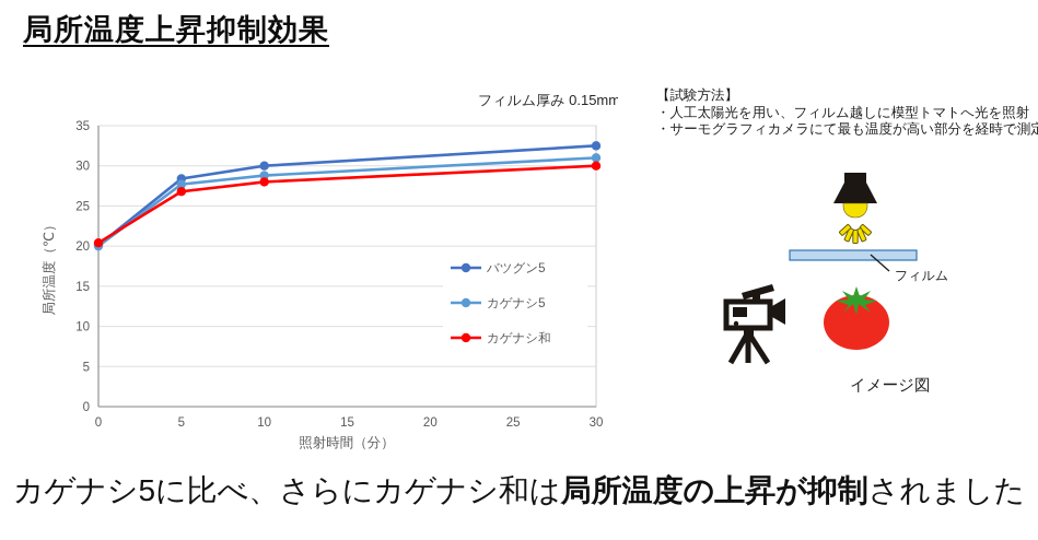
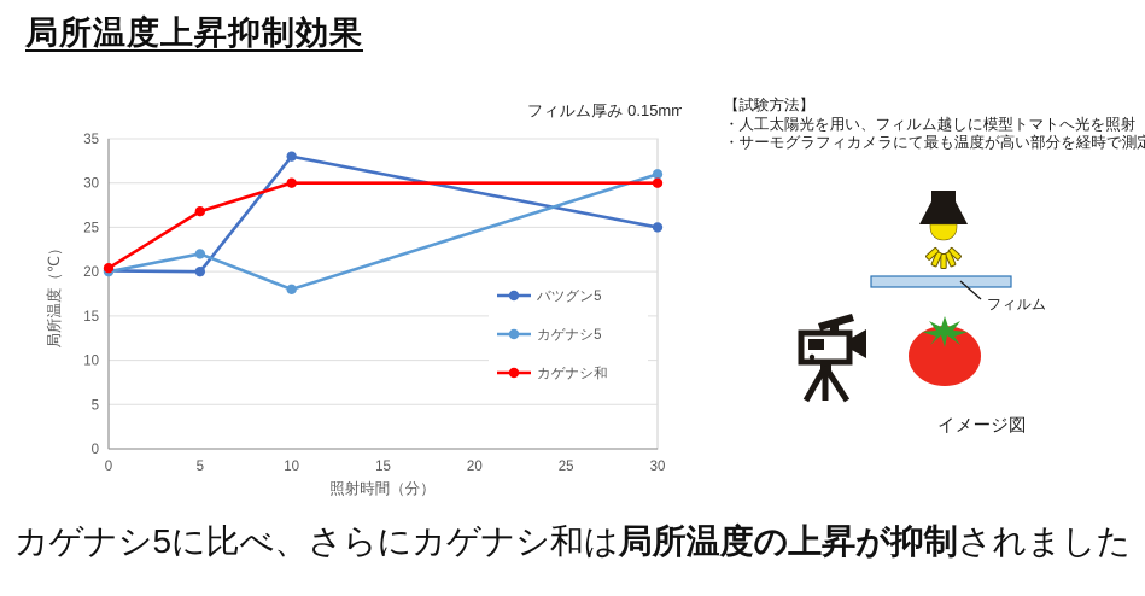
バツグン5/5: 28 -> 20
カゲナシ5/5: 28 -> 22
バツグン5/10: 30 -> 33
カゲナシ5/10: 29 -> 18
カゲナシ和/10: 28 -> 30
バツグン5/30: 32 -> 25
